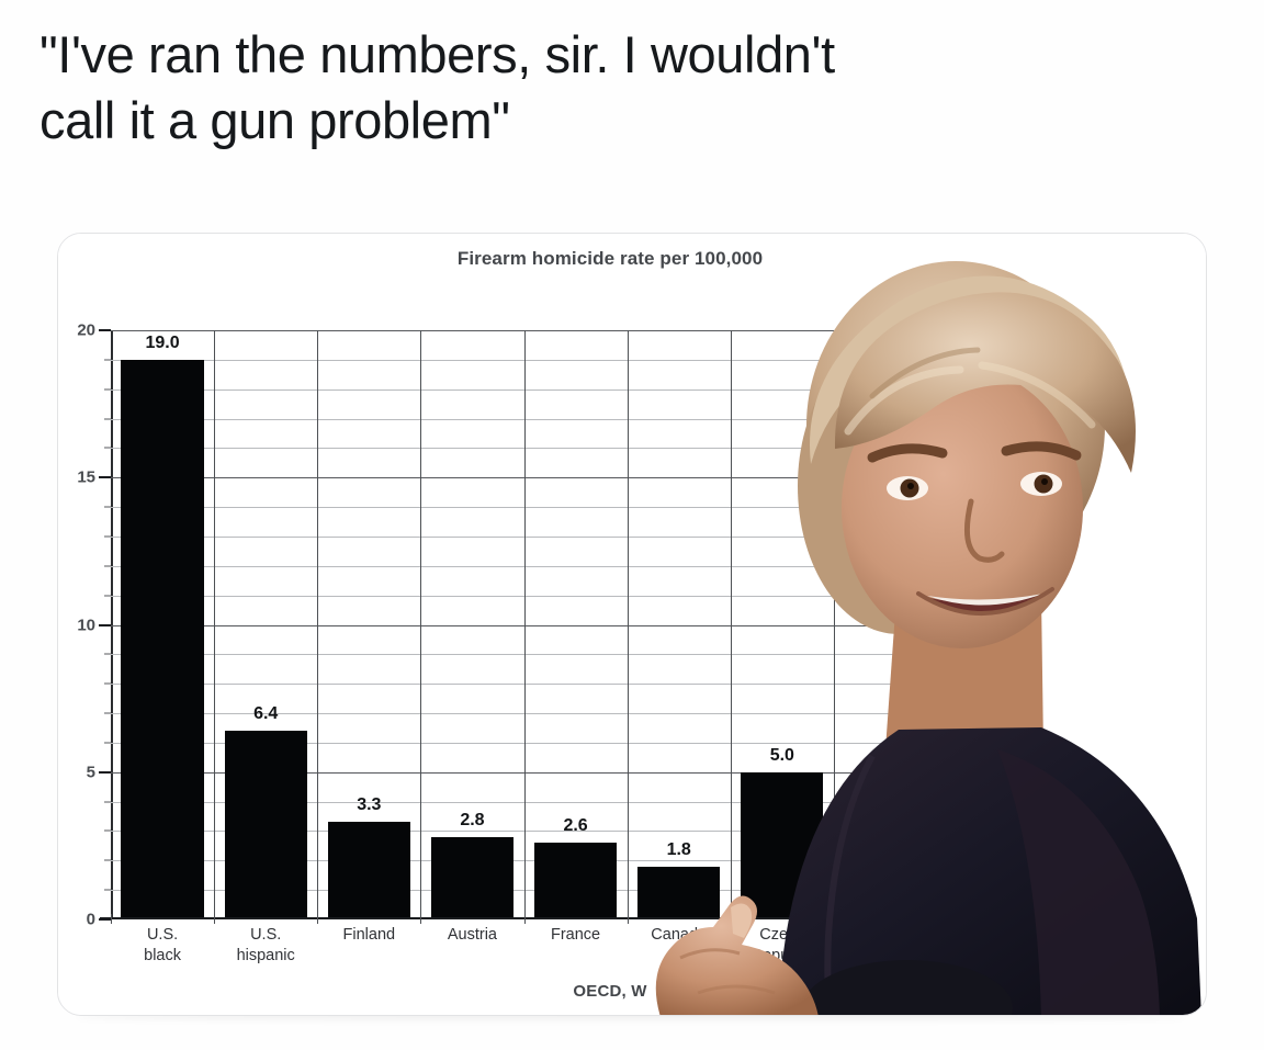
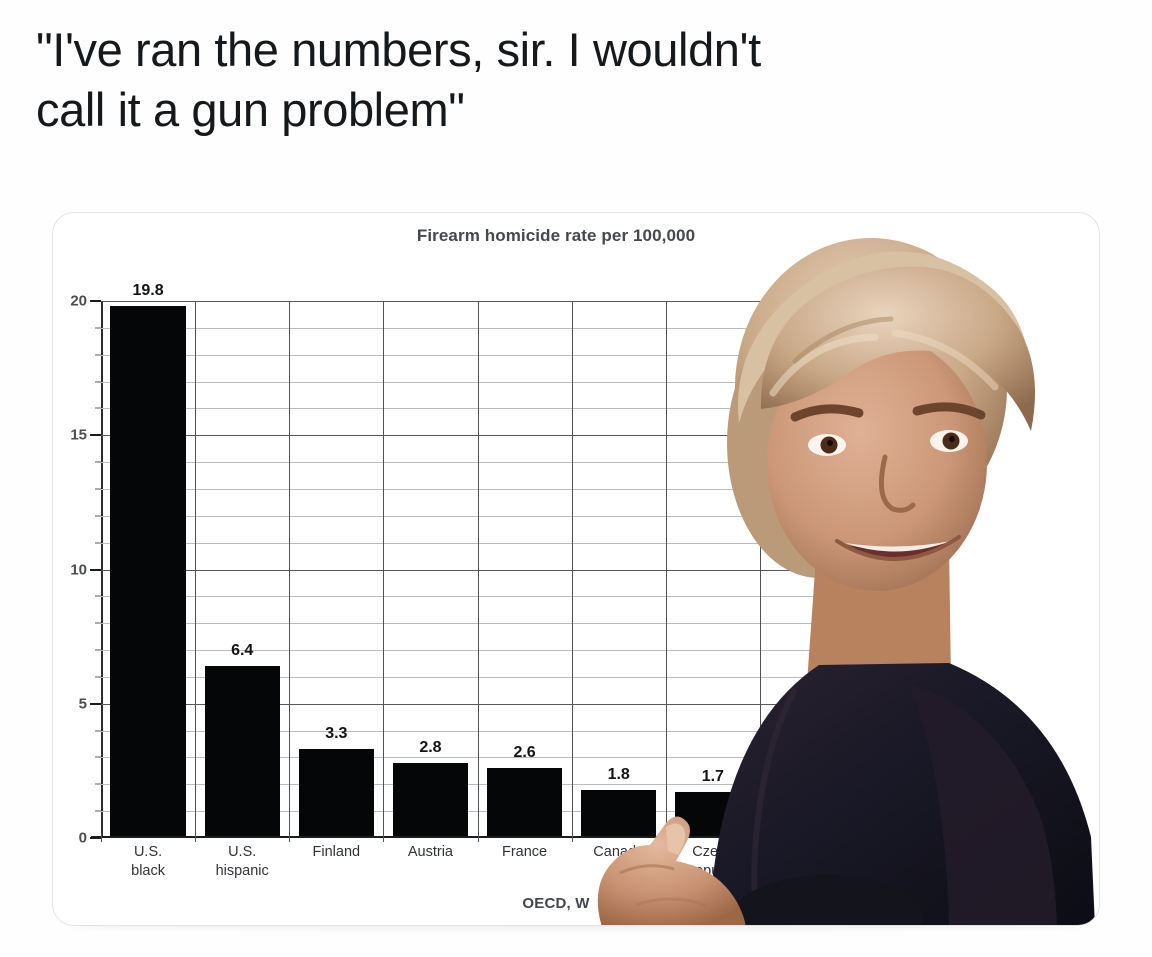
U.S. black: 19.0 -> 19.8
Czech Republic: 5.0 -> 1.7
